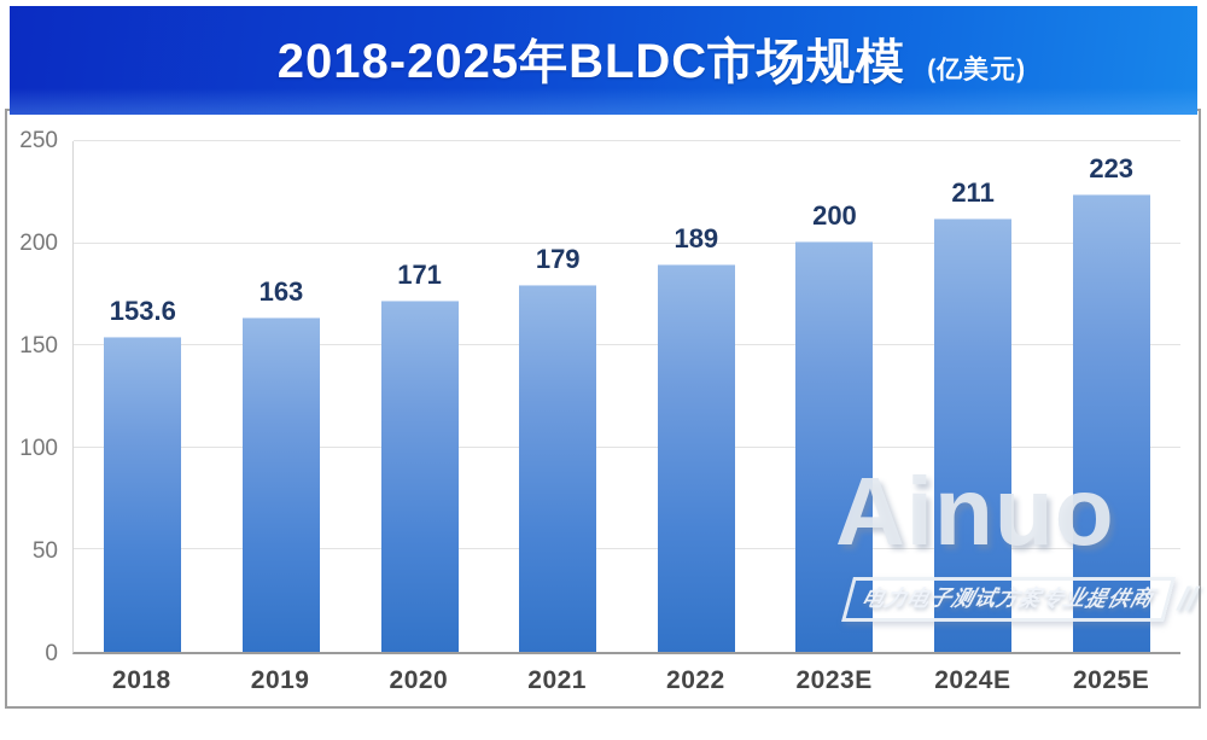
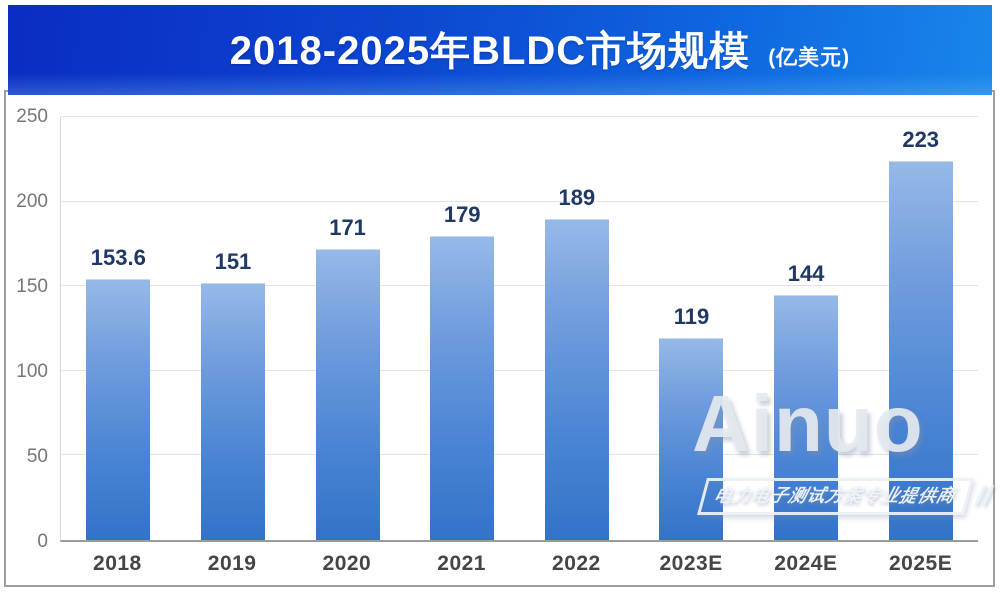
2019: 163 -> 151
2023E: 200 -> 119
2024E: 211 -> 144
